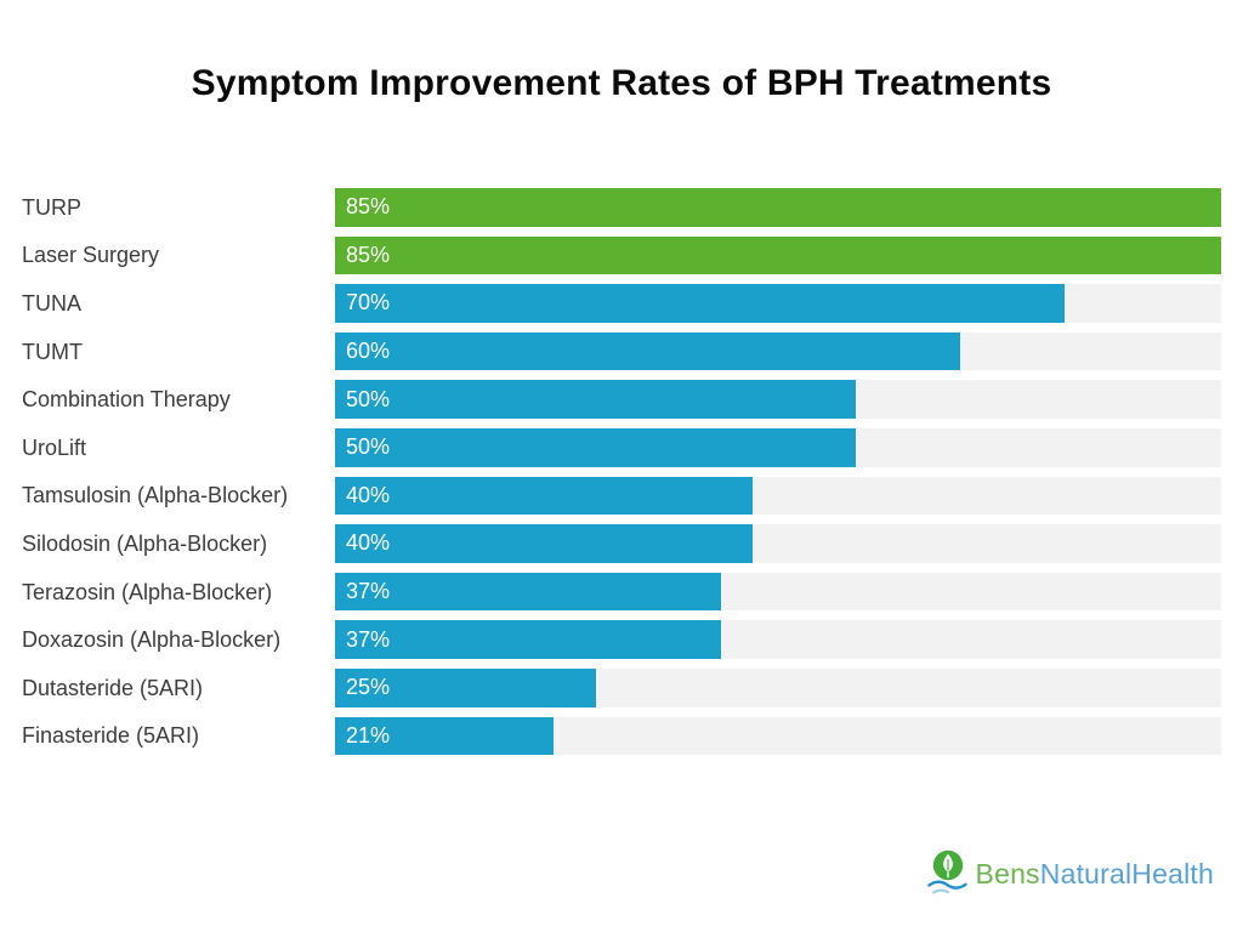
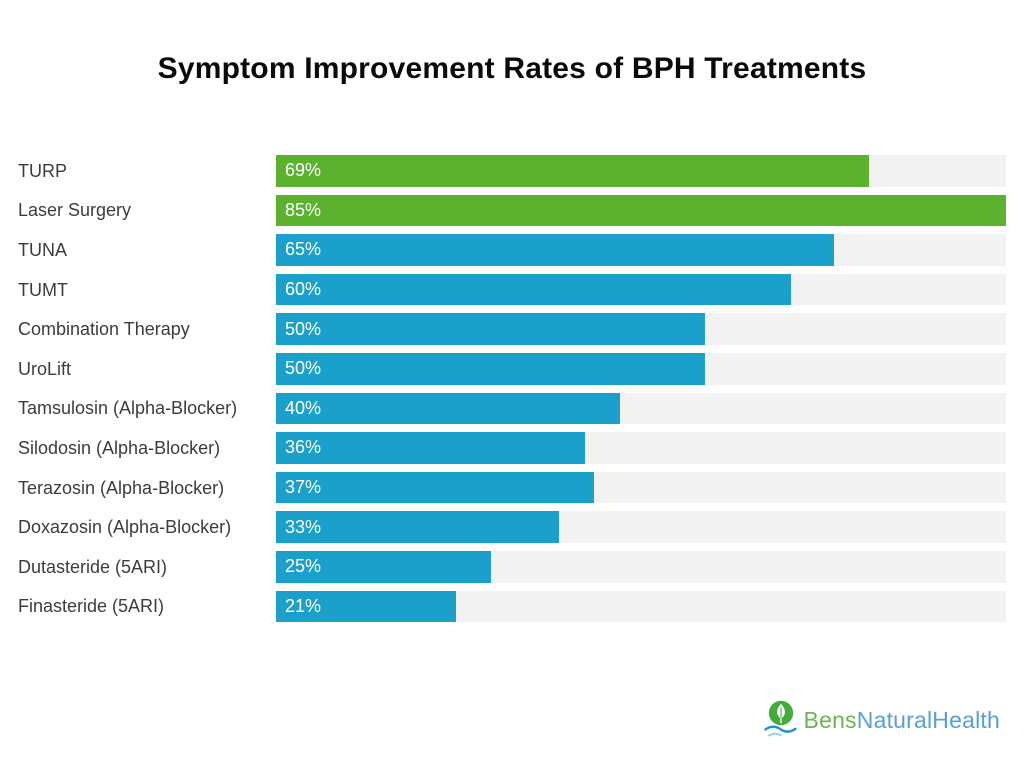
TURP: 85% -> 69%
TUNA: 70% -> 65%
Silodosin (Alpha-Blocker): 40% -> 36%
Doxazosin (Alpha-Blocker): 37% -> 33%
